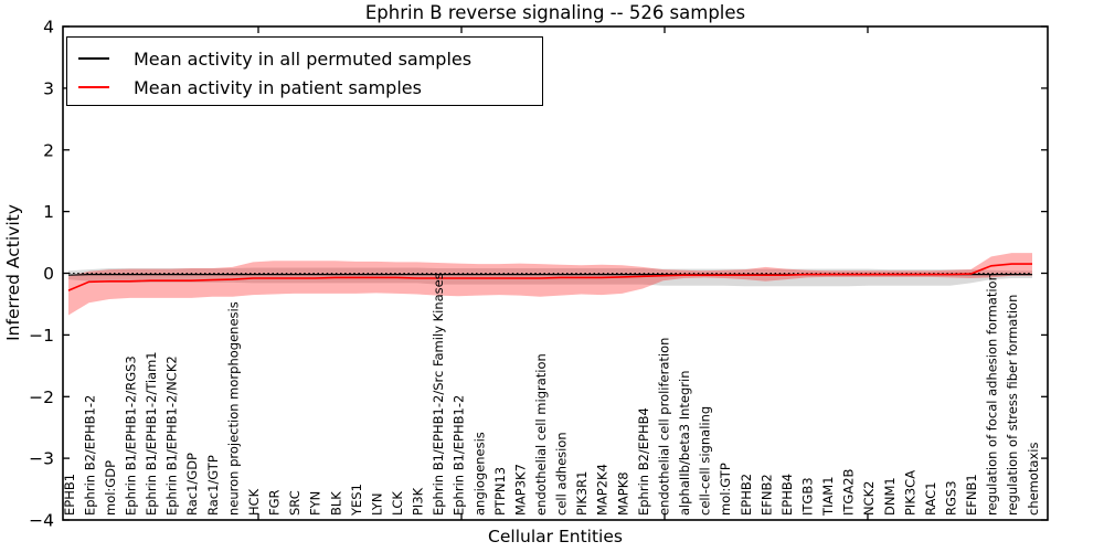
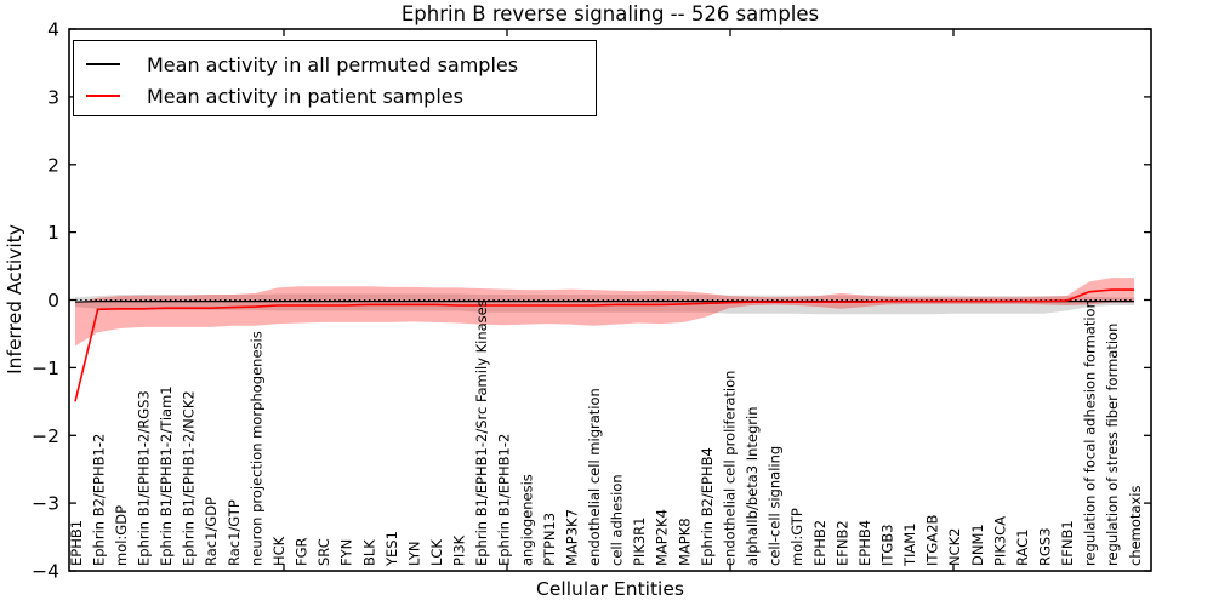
Mean activity in patient samples/EPHB1: -0.3 -> -1.5
